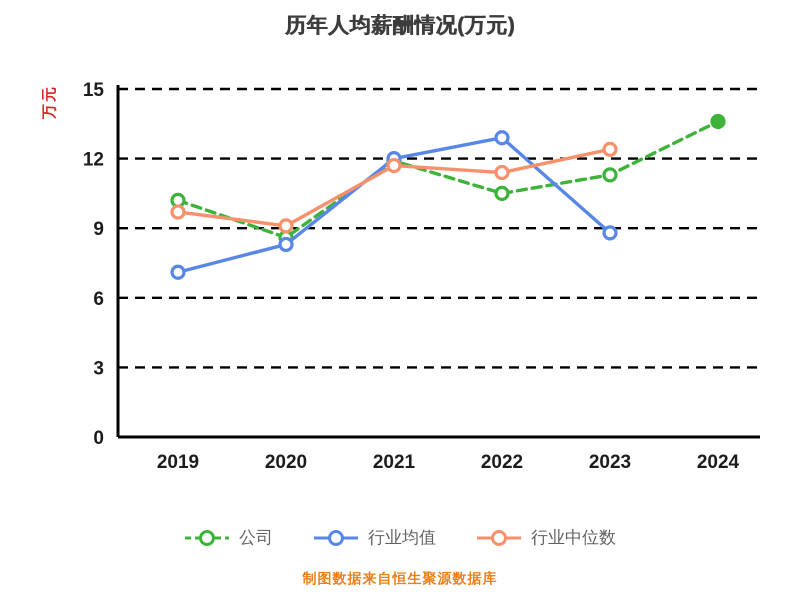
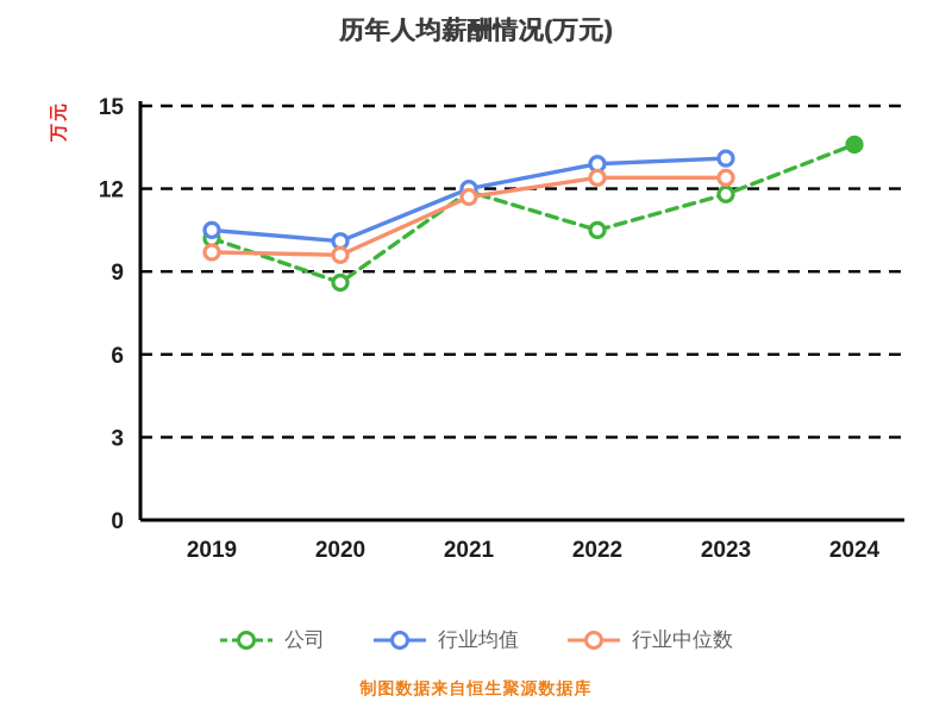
行业均值/2019: 7.1 -> 10.5
行业均值/2020: 8.3 -> 10.1
行业中位数/2020: 9.1 -> 9.6
行业中位数/2022: 11.4 -> 12.4
公司/2023: 11.3 -> 11.8
行业均值/2023: 8.8 -> 13.1
